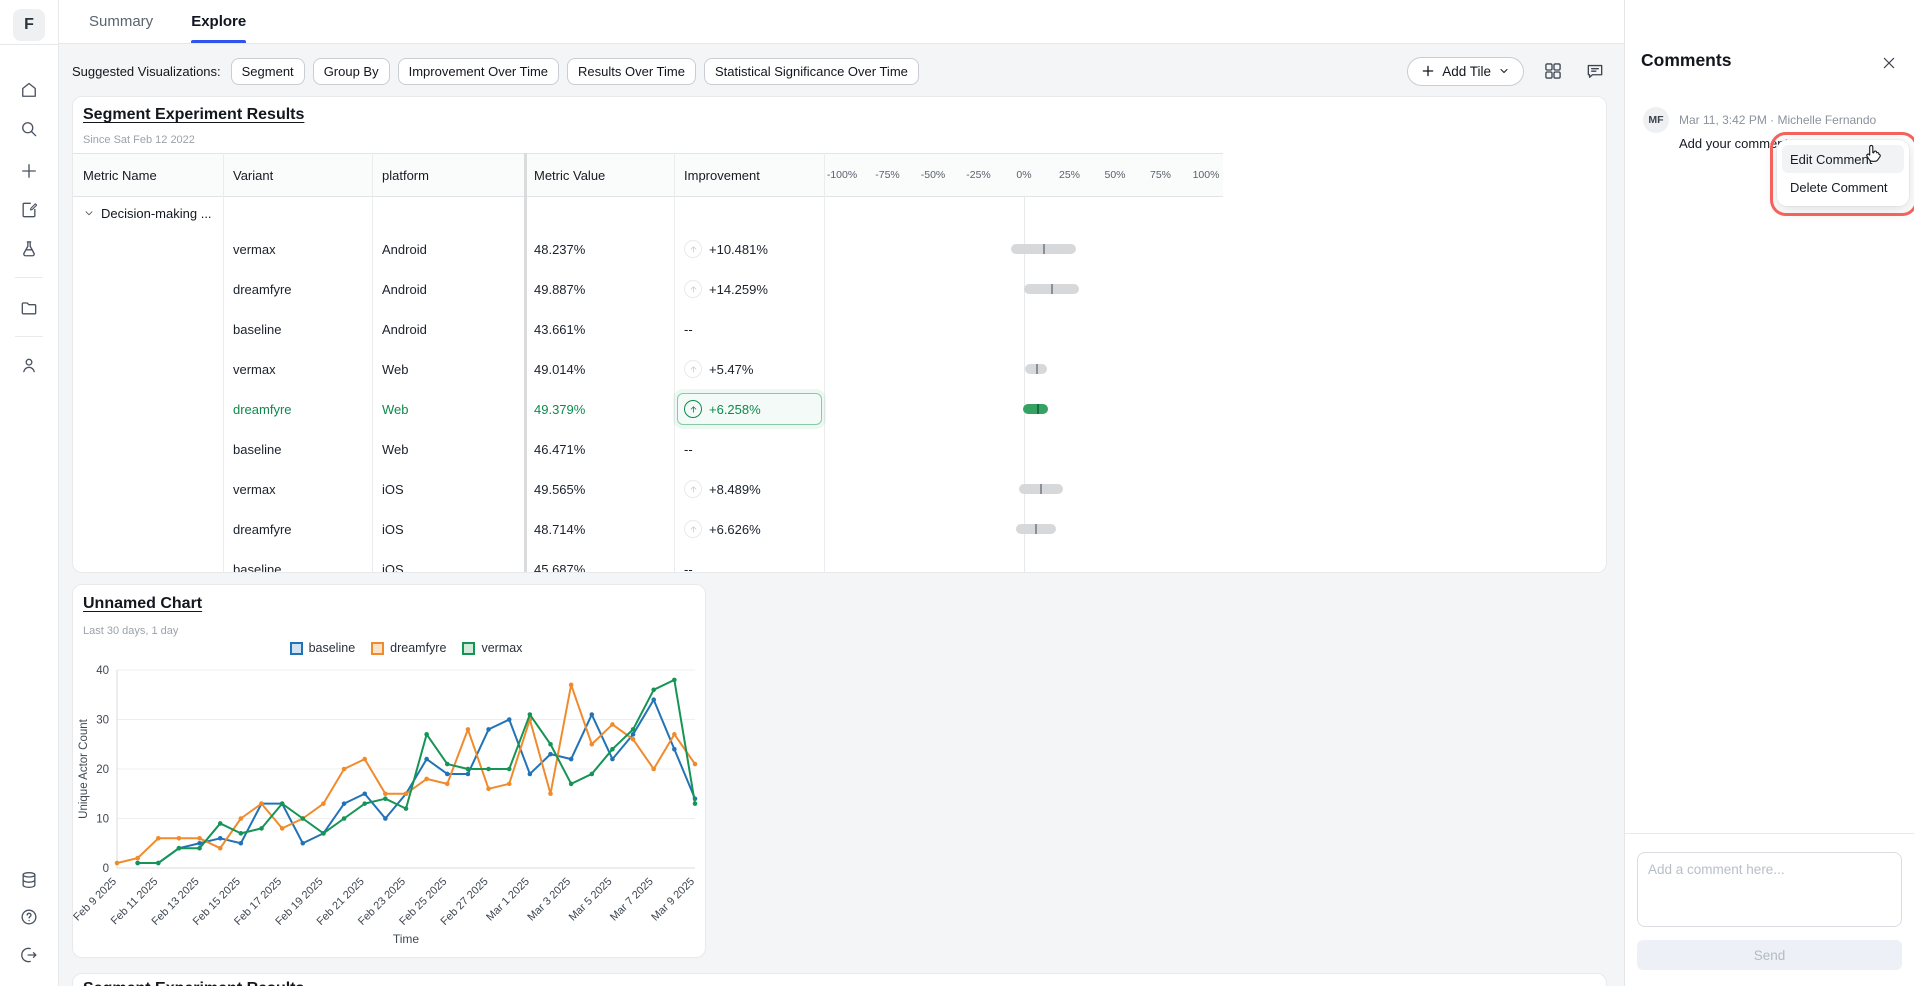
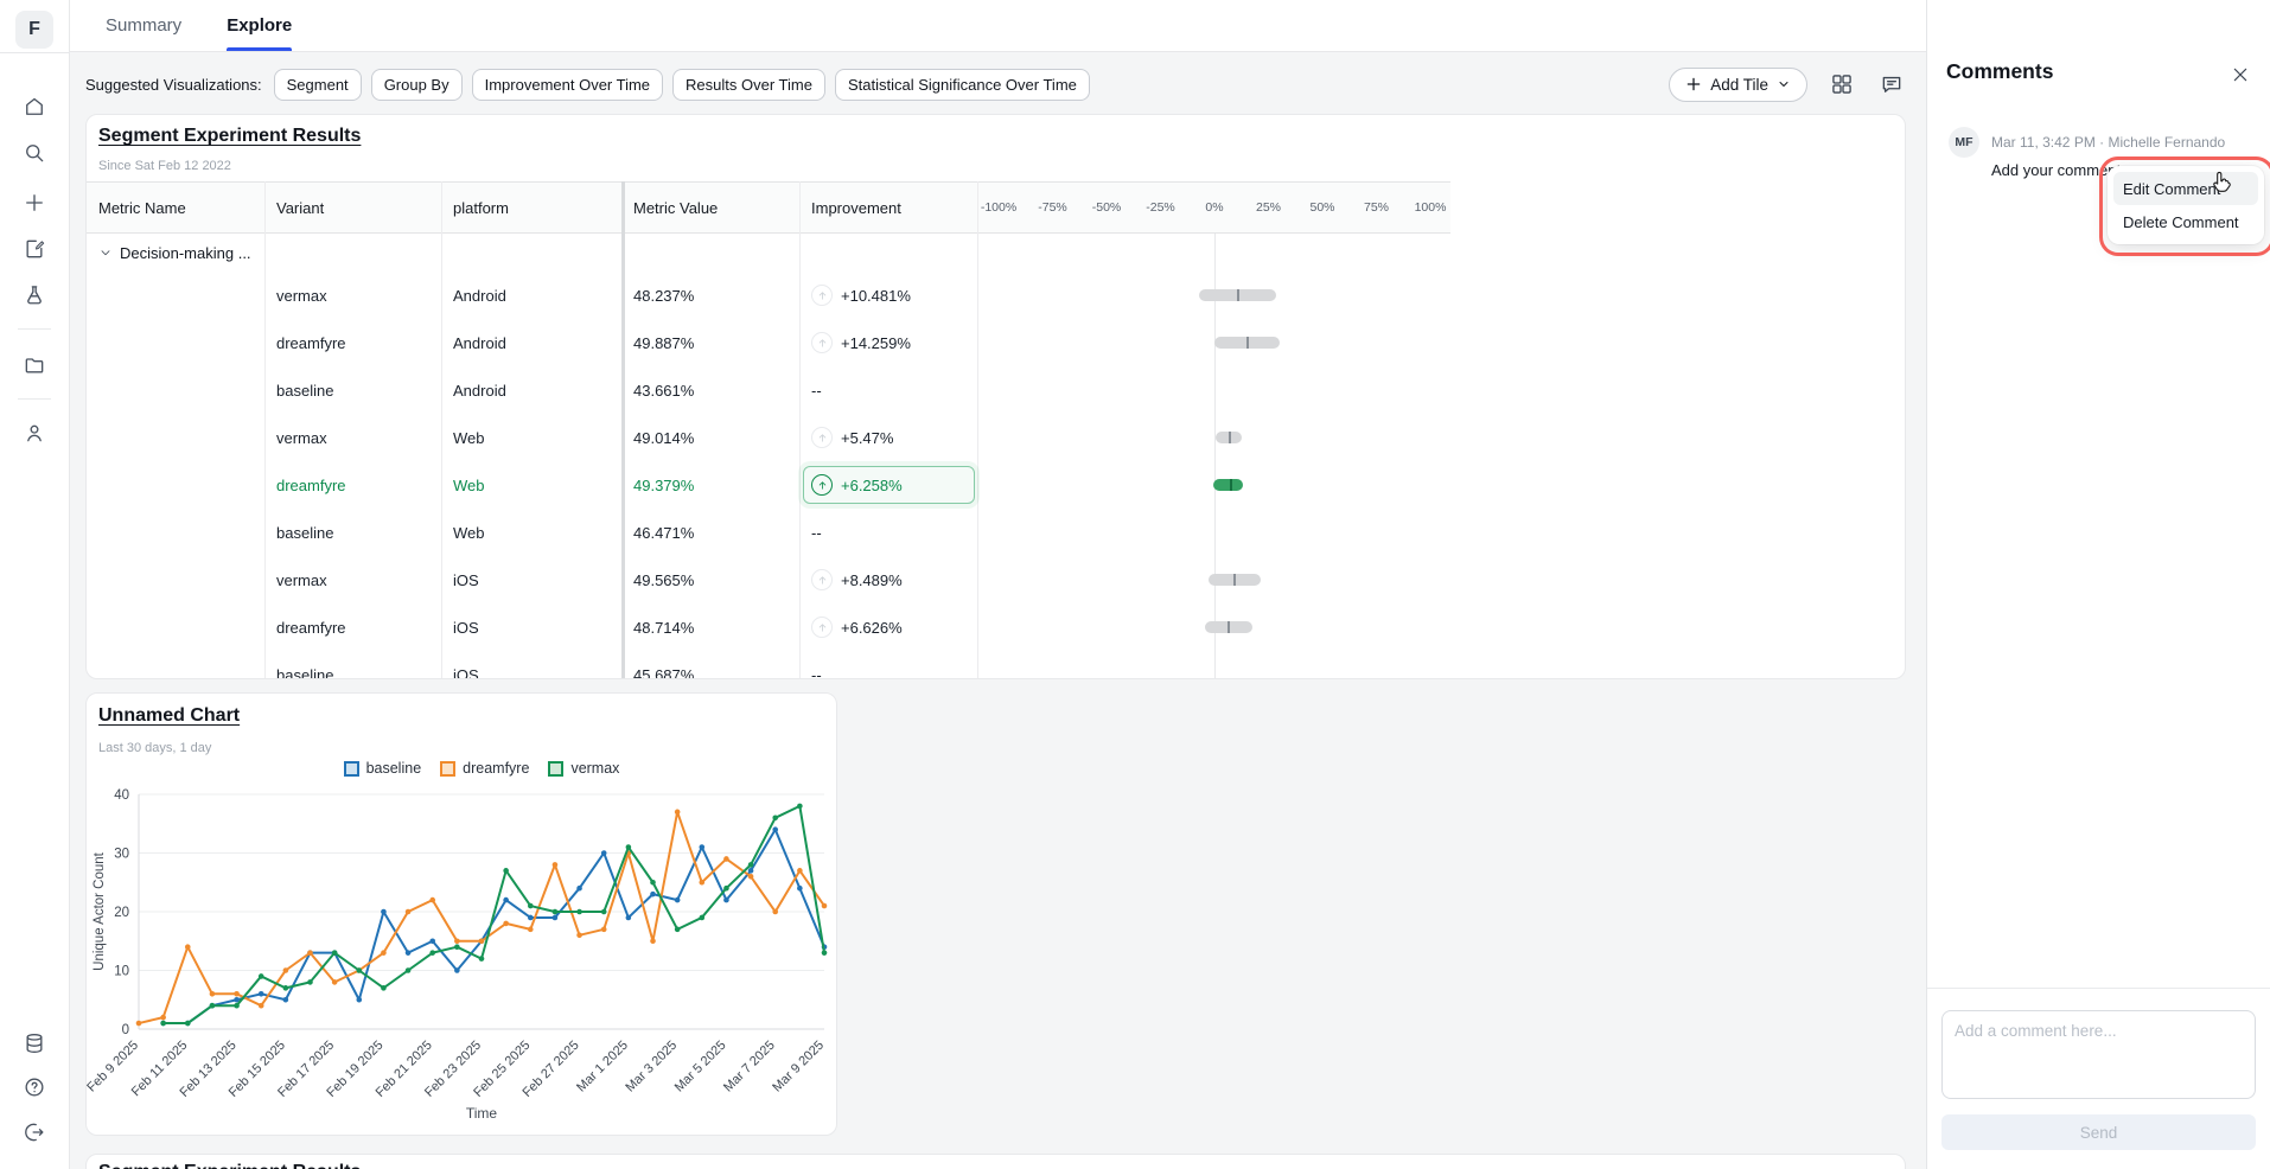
dreamfyre/Feb 11 2025: 6% -> 14%
baseline/Feb 19 2025: 7% -> 20%
baseline/Feb 27 2025: 28% -> 24%
